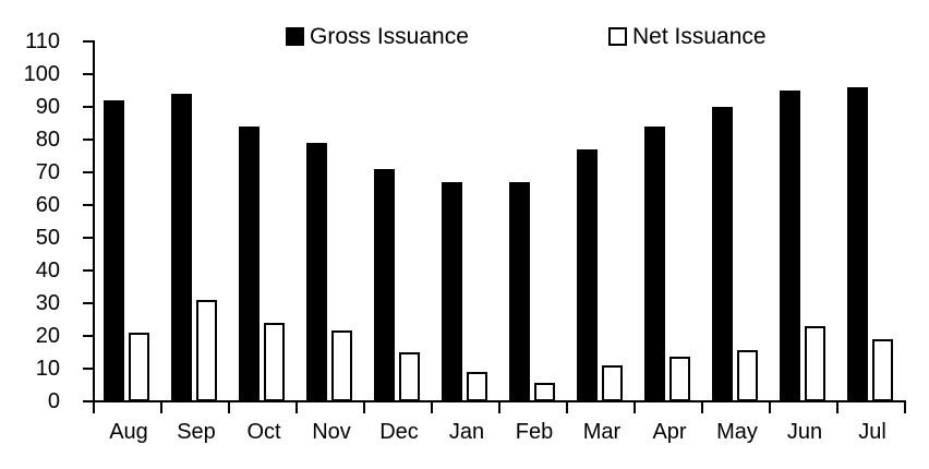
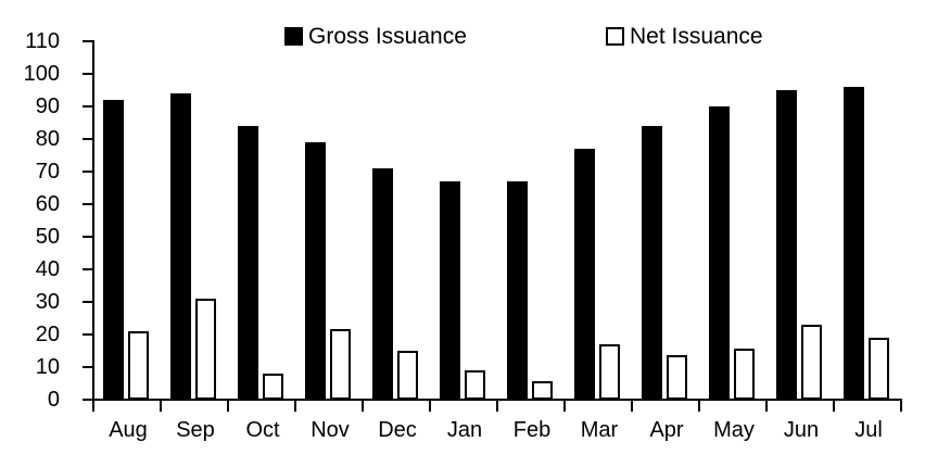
Net Issuance/Oct: 24 -> 8
Net Issuance/Mar: 11 -> 17
